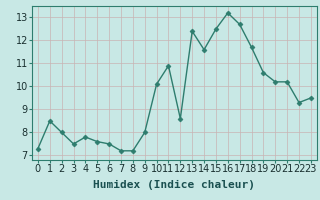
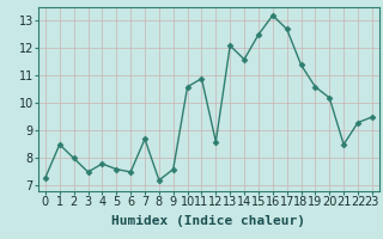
7: 7.2 -> 8.7
9: 8.0 -> 7.6
10: 10.1 -> 10.6
13: 12.4 -> 12.1
18: 11.7 -> 11.4
21: 10.2 -> 8.5
